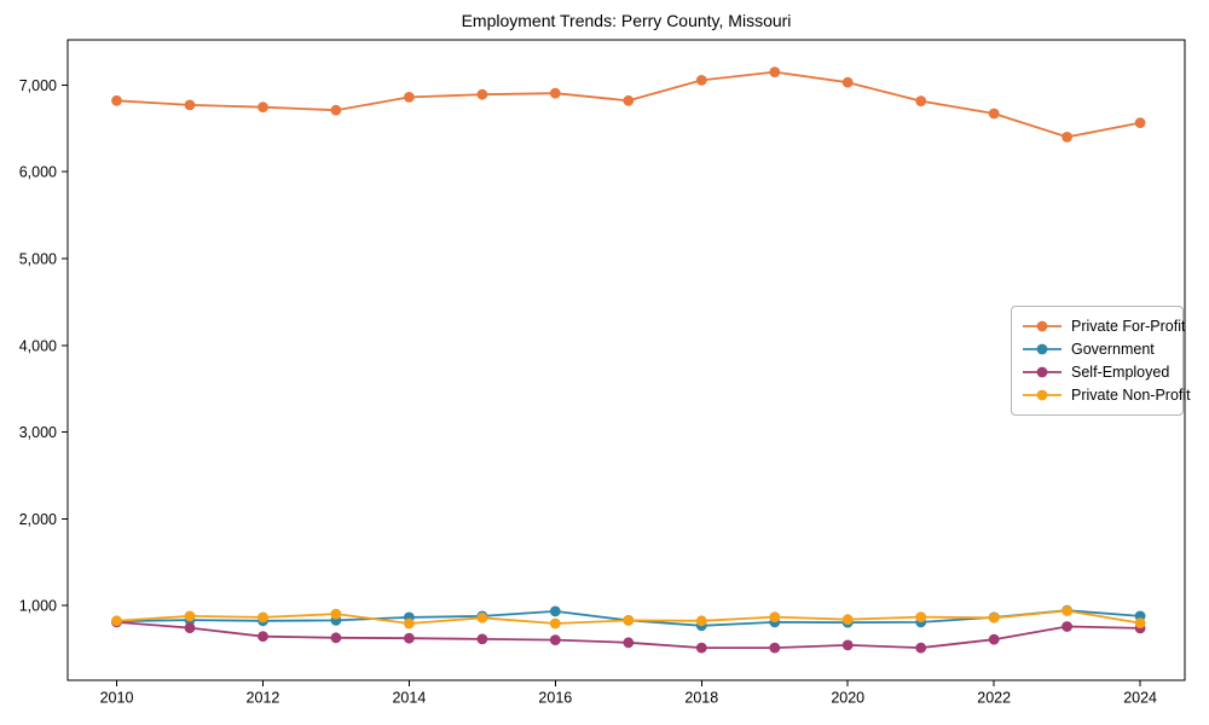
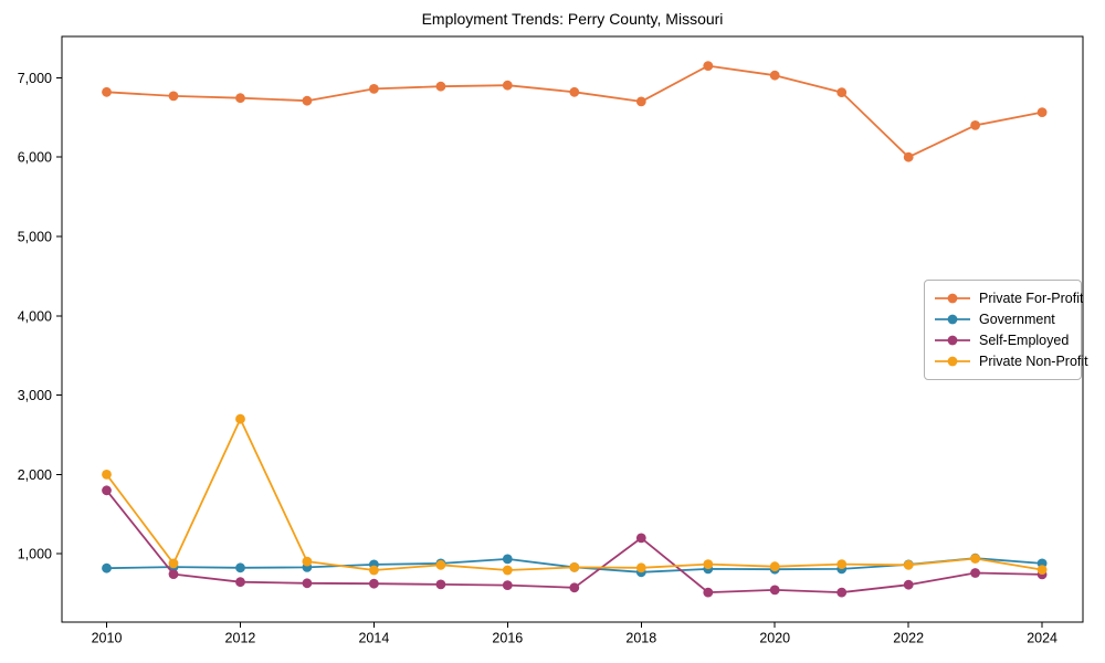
Self-Employed/2010: 800 -> 1800
Private Non-Profit/2010: 800 -> 2000
Private Non-Profit/2012: 900 -> 2700
Private For-Profit/2018: 7100 -> 6700
Self-Employed/2018: 500 -> 1200
Private For-Profit/2022: 6700 -> 6000
